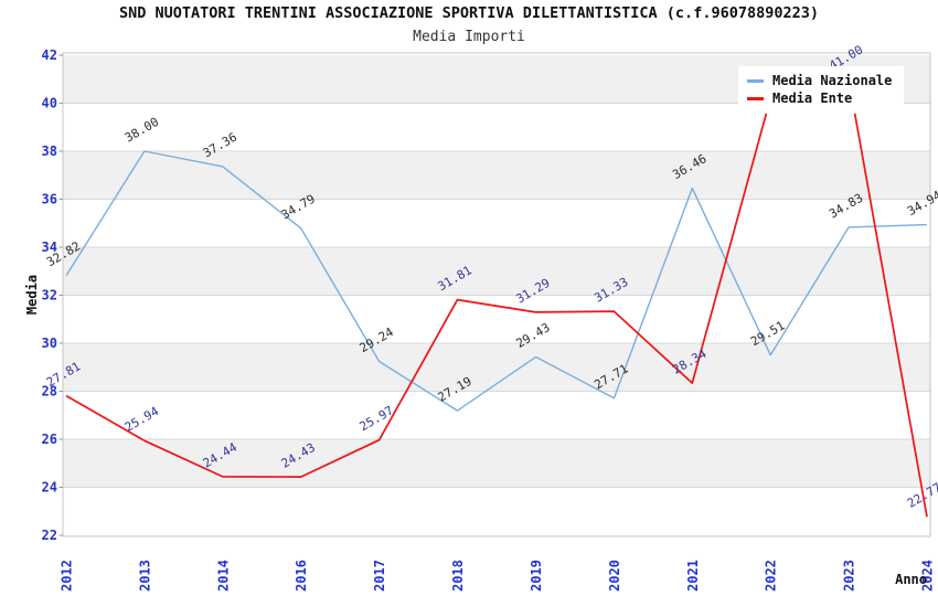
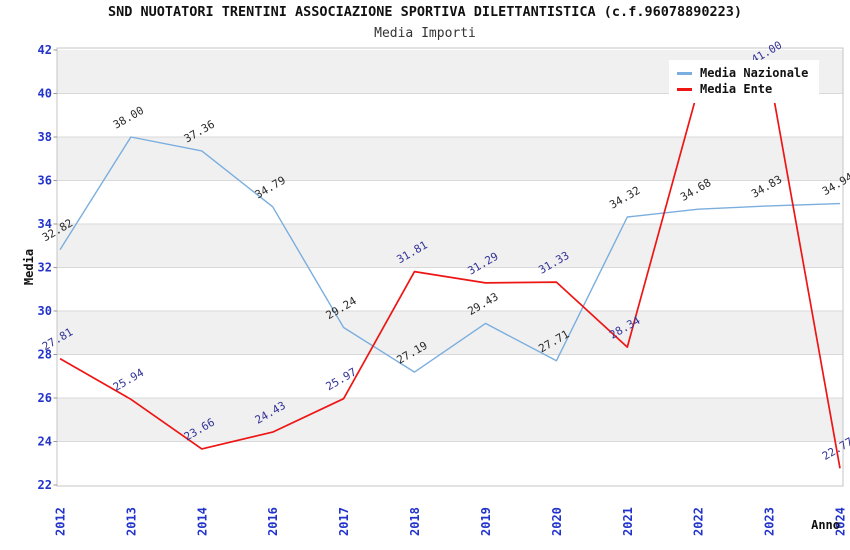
Media Ente/2014: 24.44 -> 23.66
Media Nazionale/2021: 36.46 -> 34.32
Media Nazionale/2022: 29.51 -> 34.68
